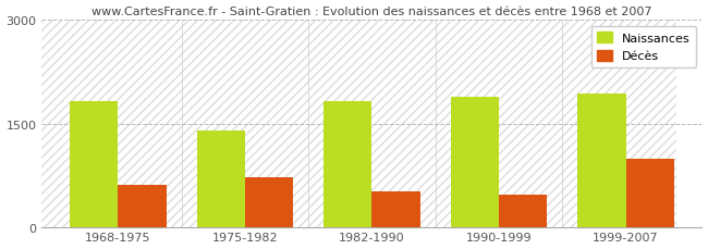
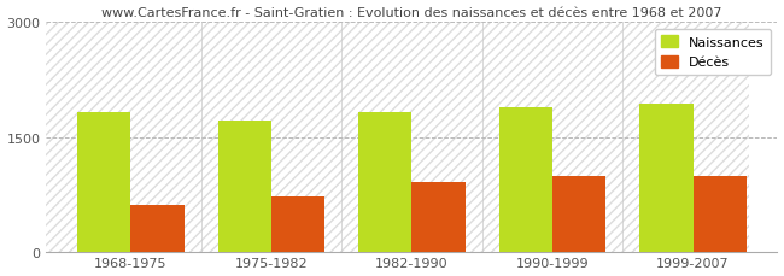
Naissances/1975-1982: 1400 -> 1710
Décès/1982-1990: 520 -> 920
Décès/1990-1999: 480 -> 1000
